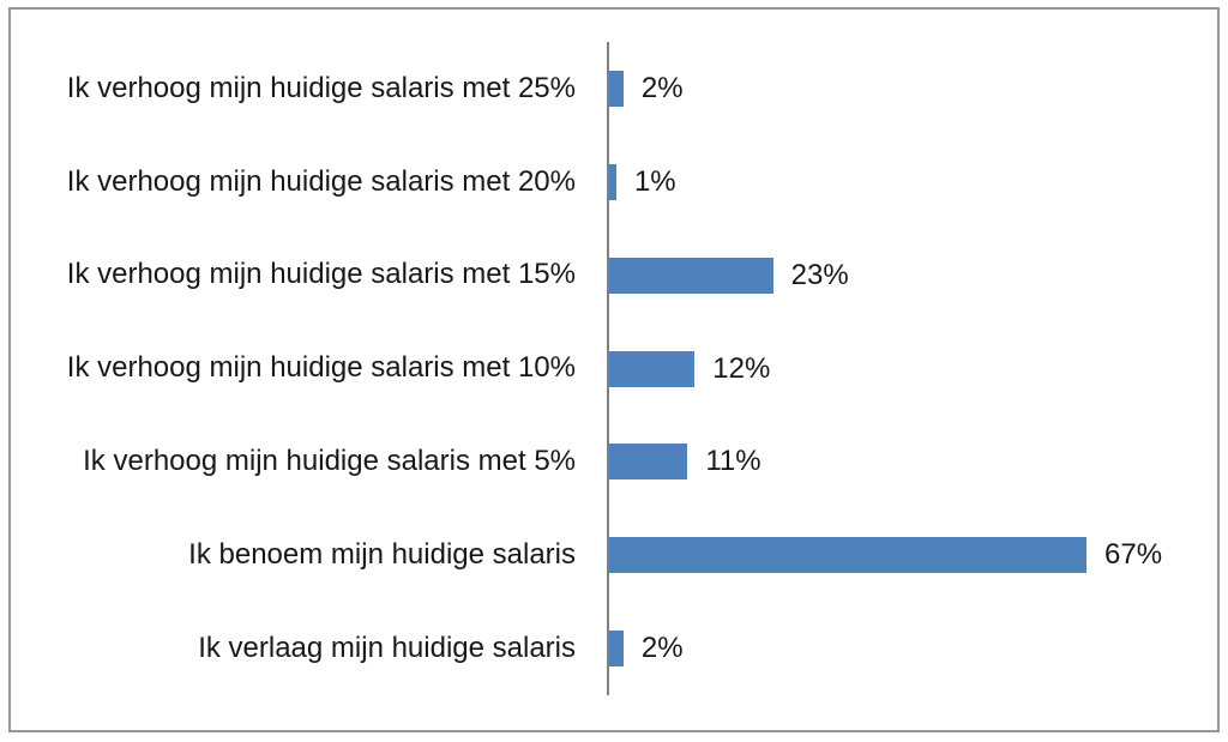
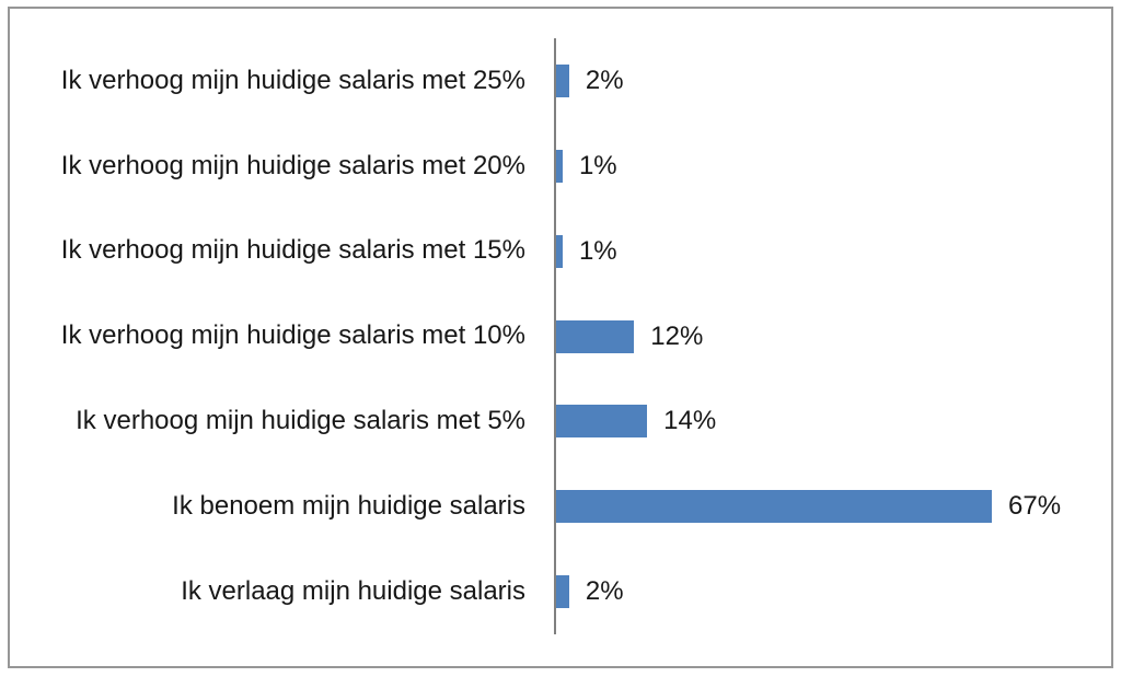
Ik verhoog mijn huidige salaris met 15%: 23% -> 1%
Ik verhoog mijn huidige salaris met 5%: 11% -> 14%
